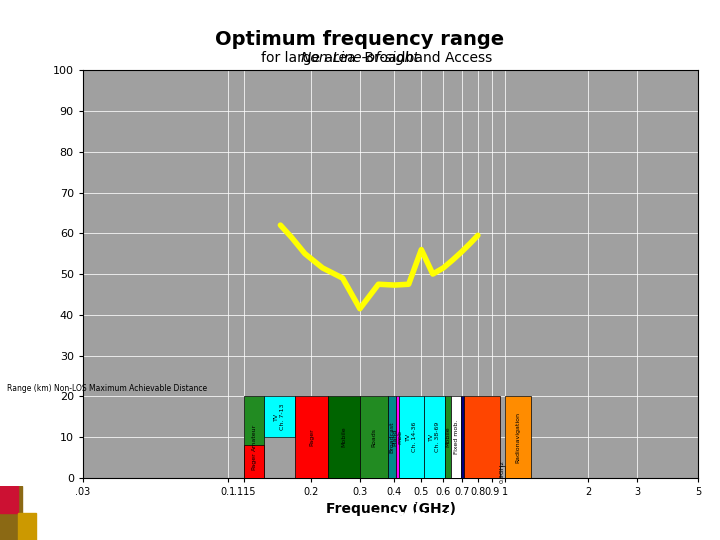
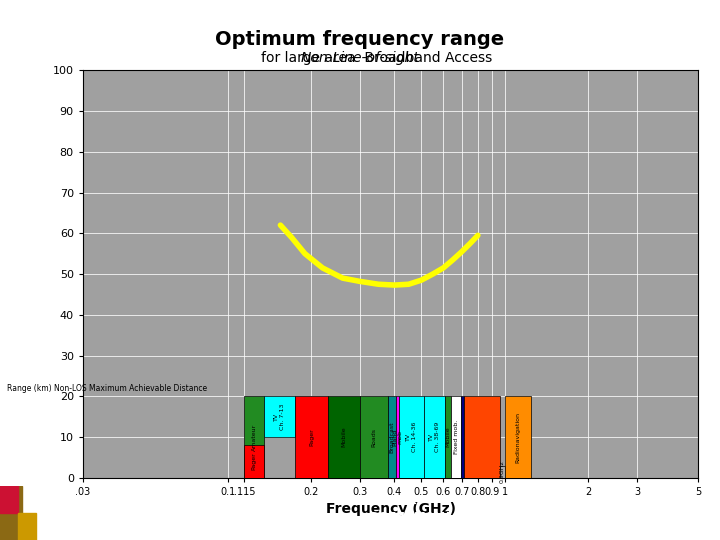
0.3: 41.5 -> 48.2
0.5: 56.0 -> 48.5
